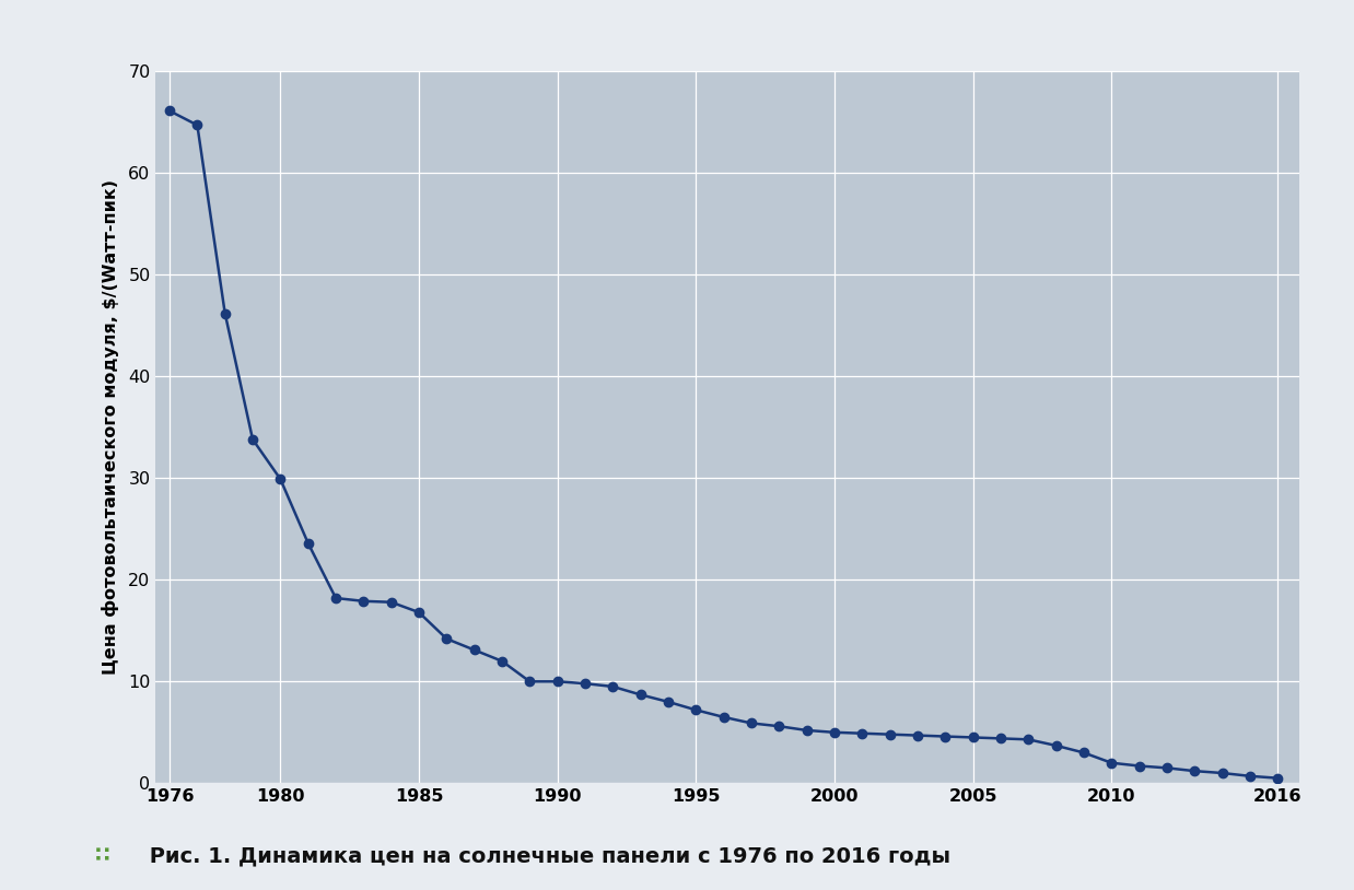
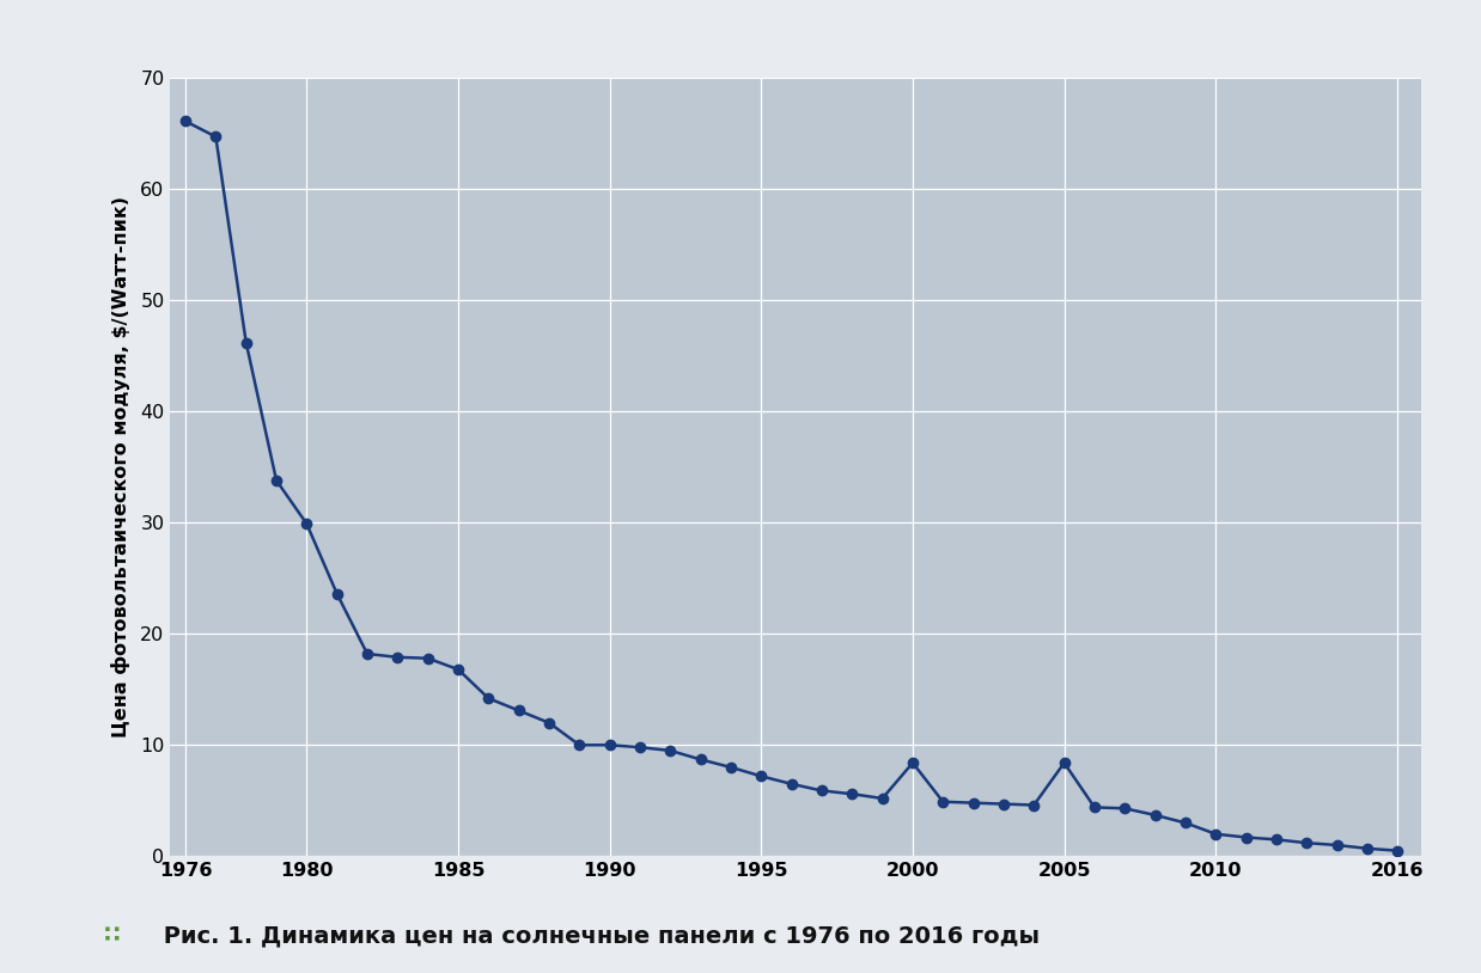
2000: 5.0 -> 8.4
2005: 4.5 -> 8.4
